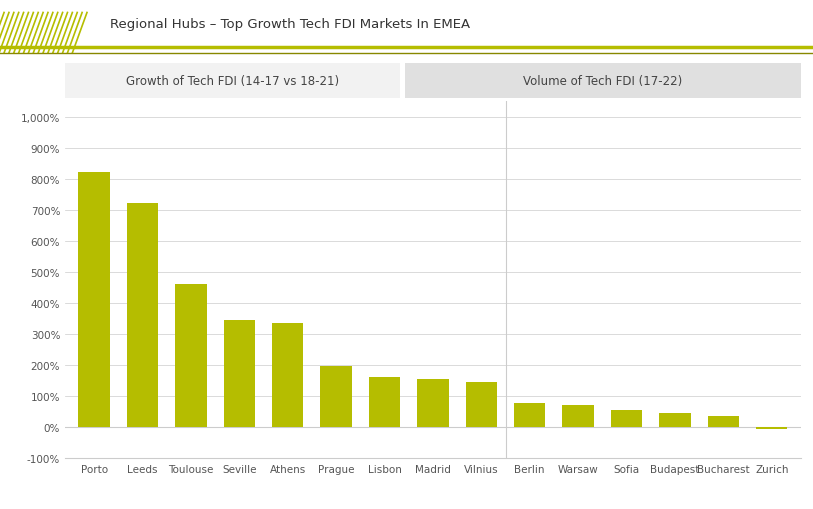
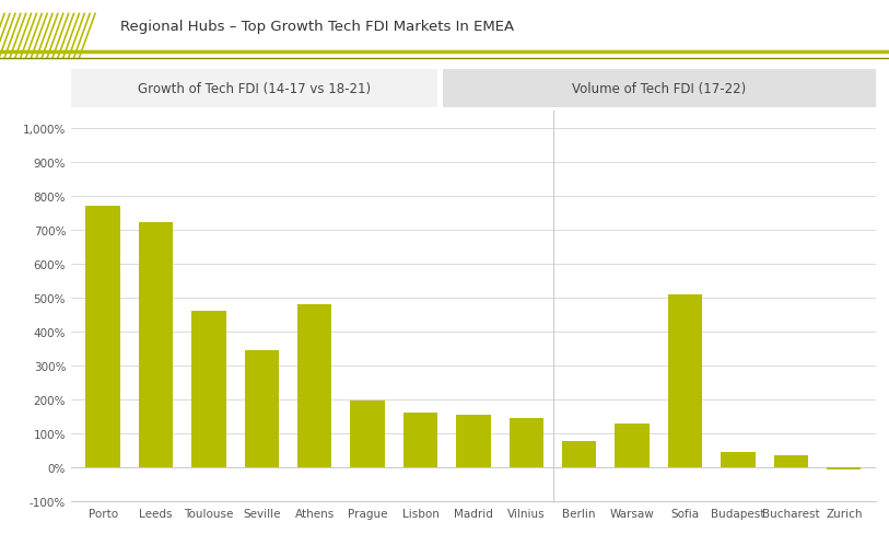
Porto: 820% -> 770%
Athens: 335% -> 480%
Warsaw: 70% -> 130%
Sofia: 55% -> 510%
